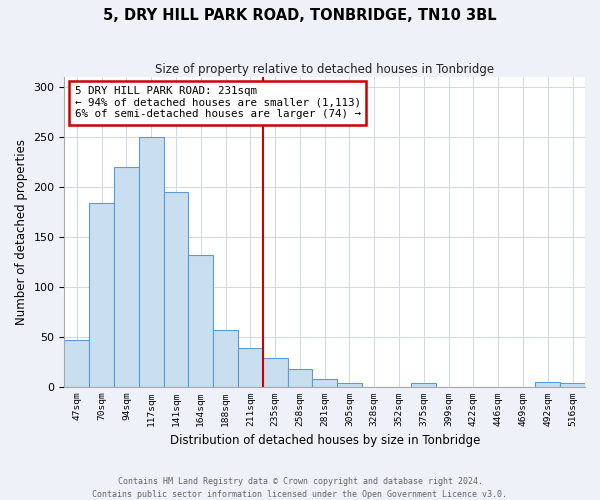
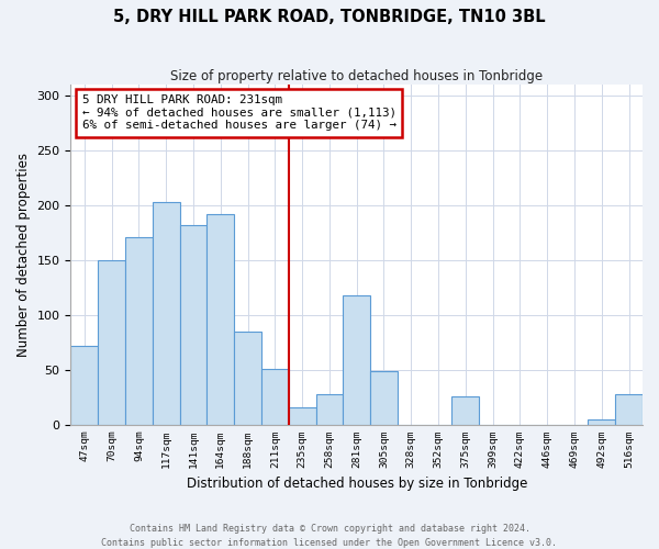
47sqm: 47 -> 72
70sqm: 184 -> 150
94sqm: 220 -> 171
117sqm: 250 -> 203
141sqm: 195 -> 182
164sqm: 132 -> 192
188sqm: 57 -> 85
211sqm: 39 -> 51
235sqm: 29 -> 16
258sqm: 18 -> 28
281sqm: 8 -> 118
305sqm: 4 -> 49
375sqm: 4 -> 26
516sqm: 4 -> 28
